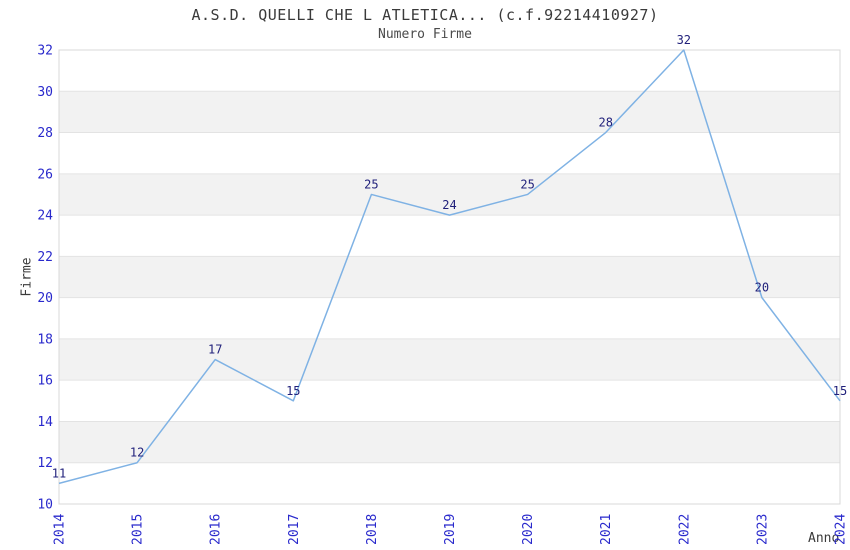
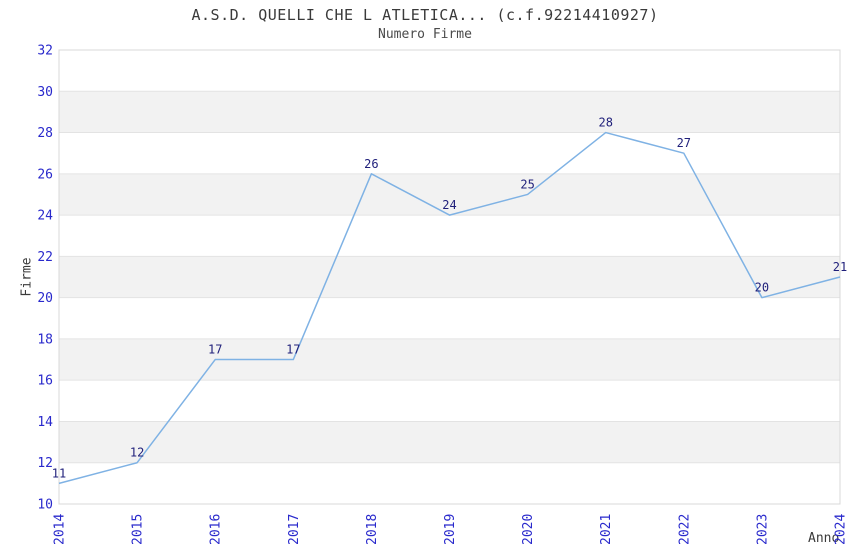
2017: 15 -> 17
2018: 25 -> 26
2022: 32 -> 27
2024: 15 -> 21
